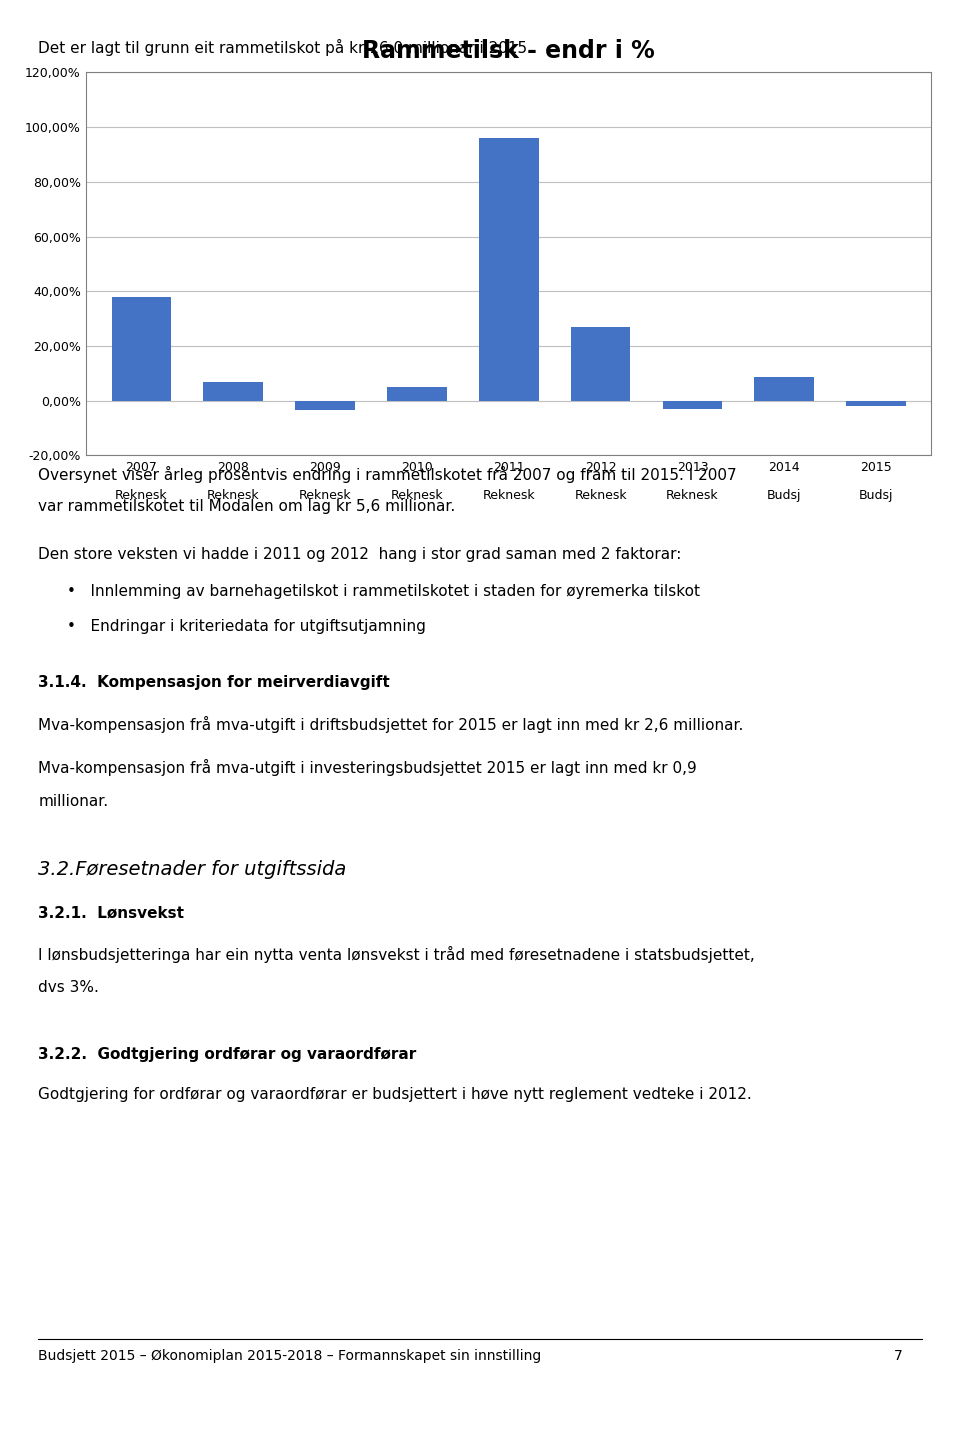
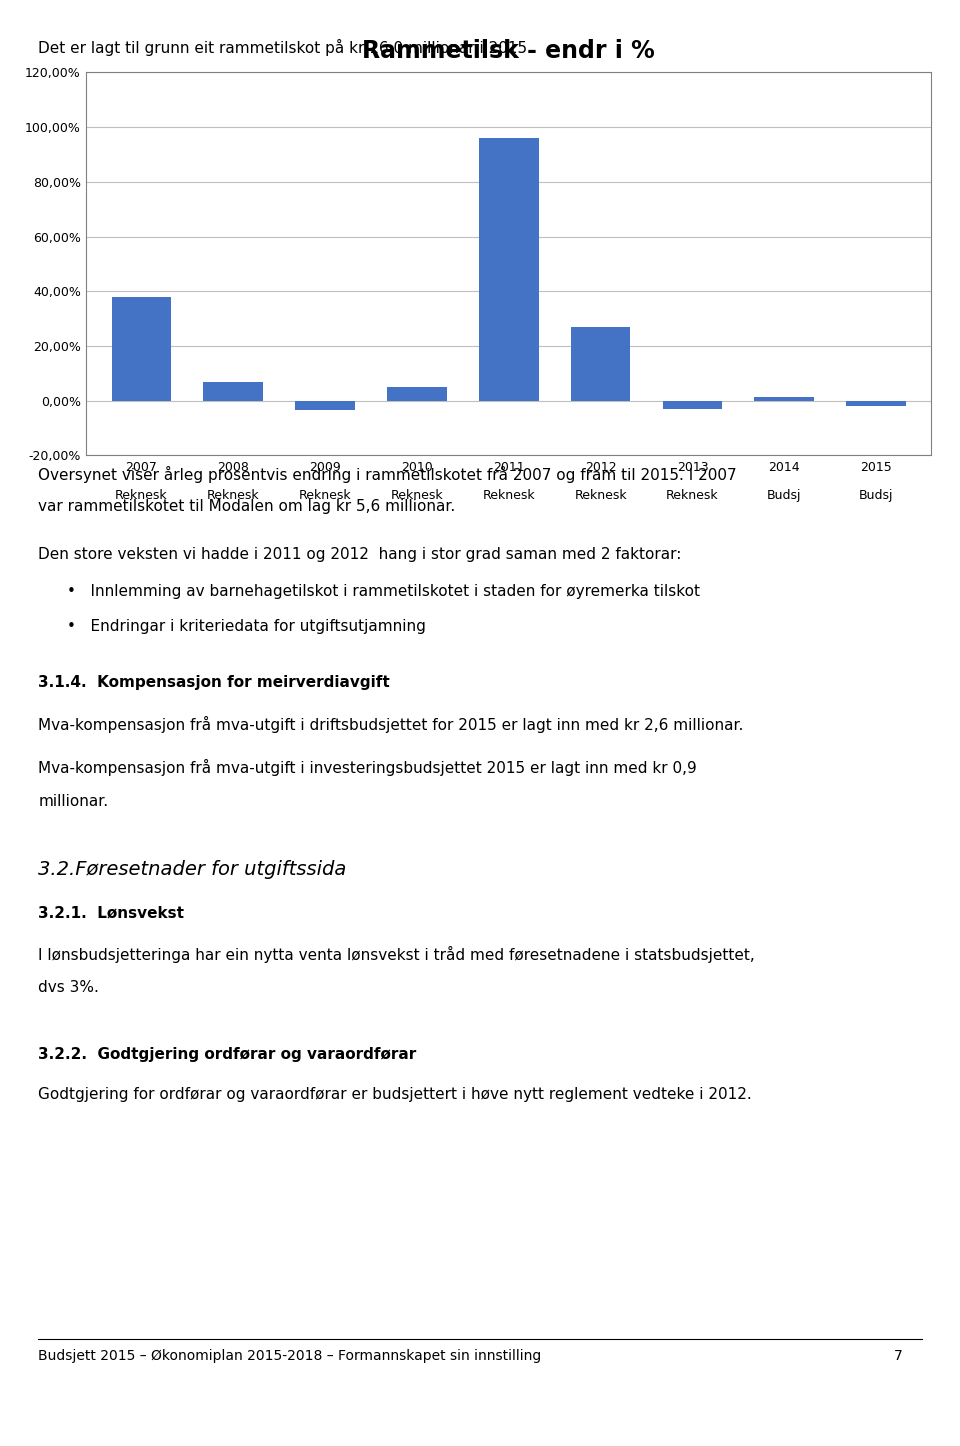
2014: 8,5% -> 1,5%
